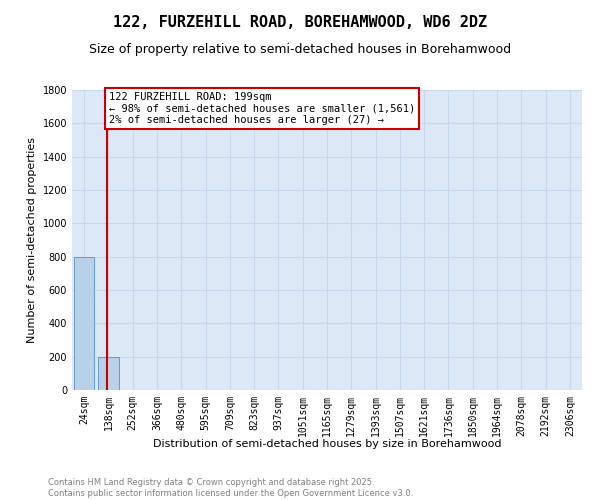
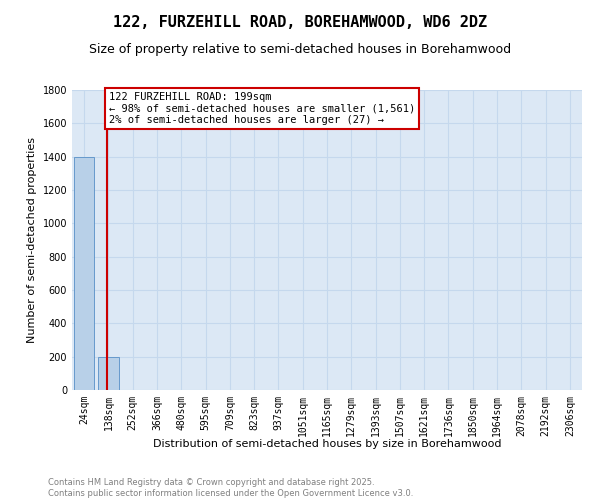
24sqm: 800 -> 1400
